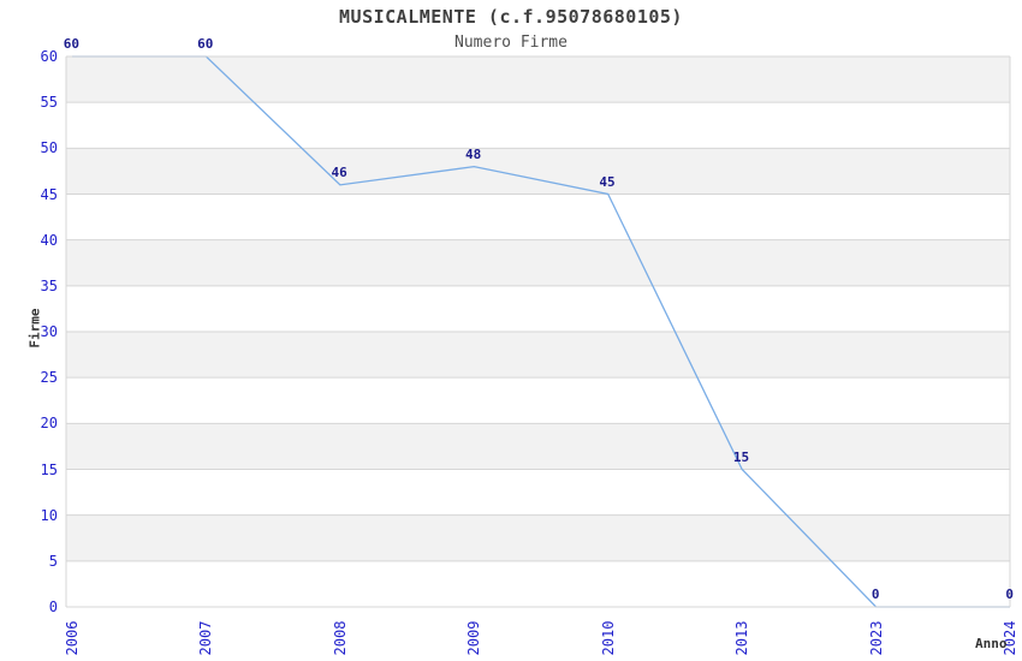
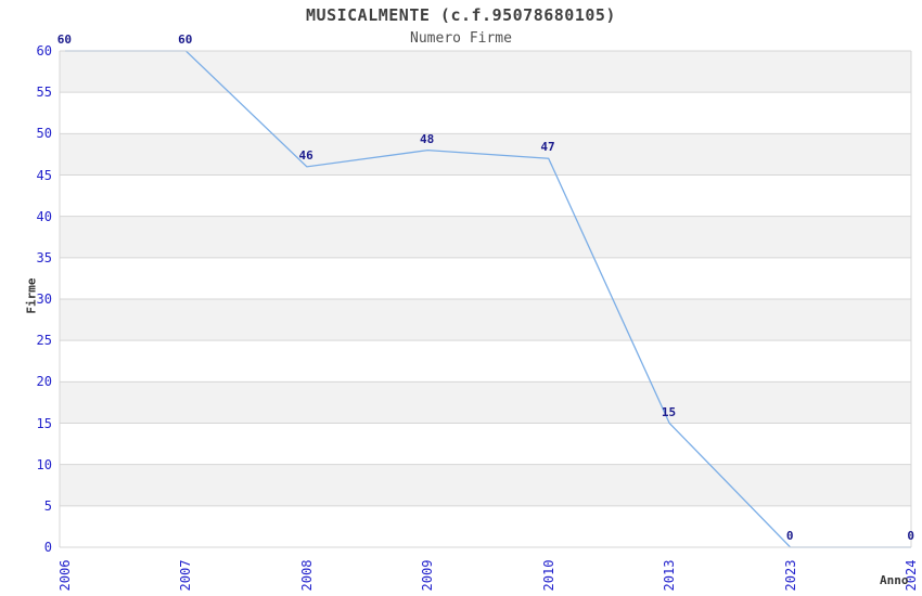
2010: 45 -> 47
